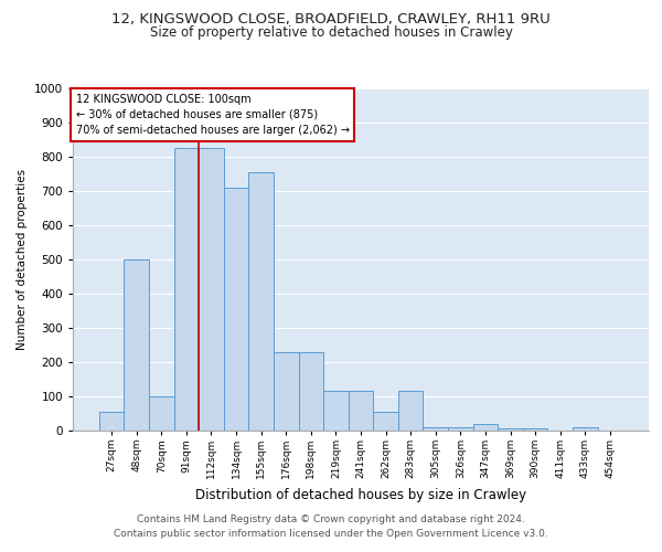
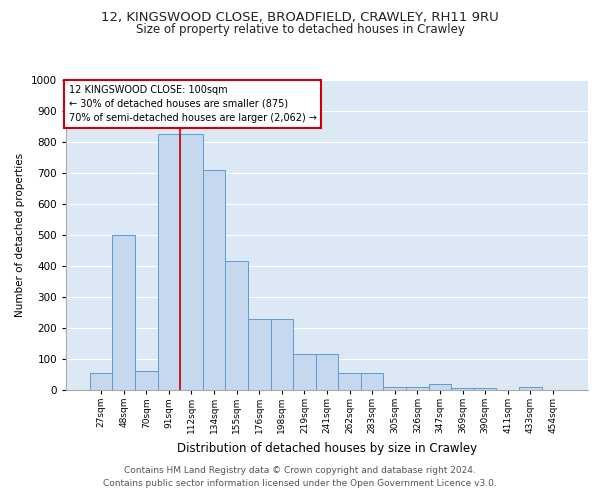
70sqm: 100 -> 60
155sqm: 755 -> 415
283sqm: 115 -> 55
